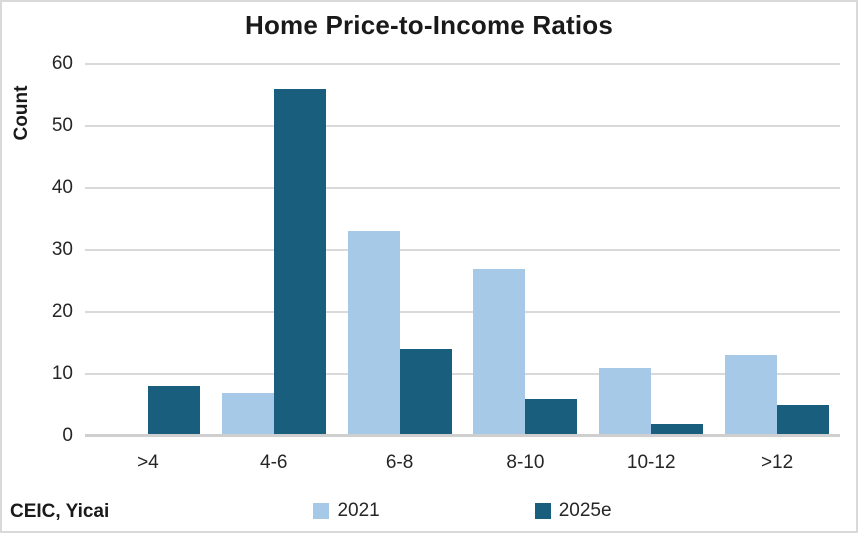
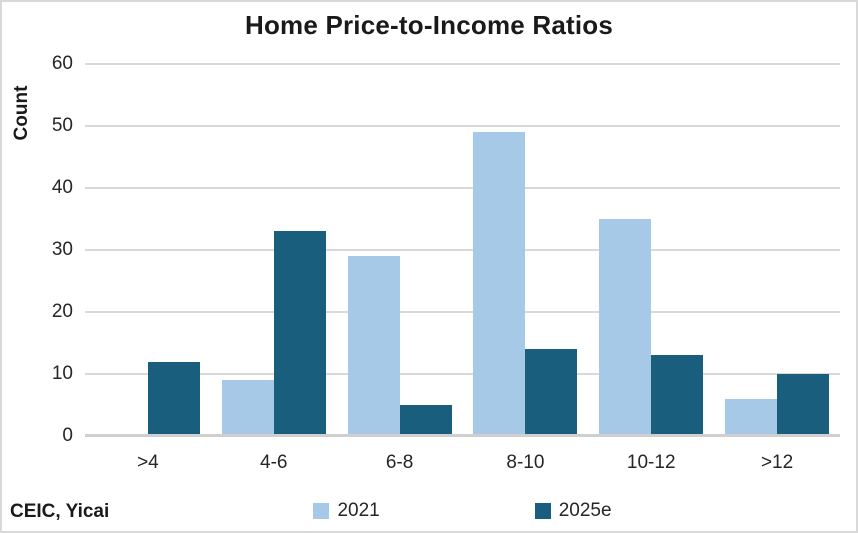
2025e/>4: 8 -> 12
2021/4-6: 7 -> 9
2025e/4-6: 56 -> 33
2021/6-8: 33 -> 29
2025e/6-8: 14 -> 5
2021/8-10: 27 -> 49
2025e/8-10: 6 -> 14
2021/10-12: 11 -> 35
2025e/10-12: 2 -> 13
2021/>12: 13 -> 6
2025e/>12: 5 -> 10
